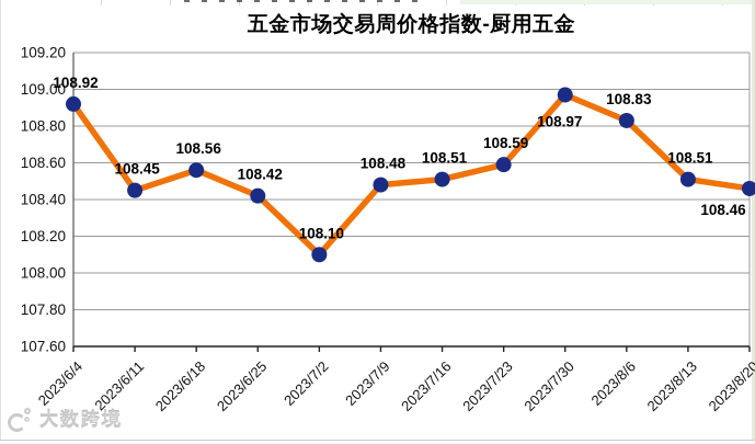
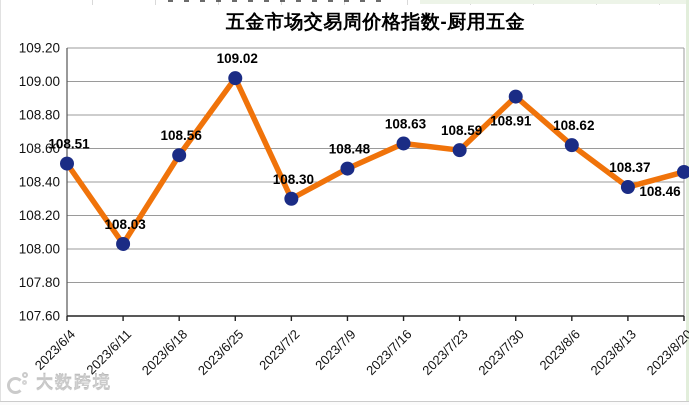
2023/6/4: 108.92 -> 108.51
2023/6/11: 108.45 -> 108.03
2023/6/25: 108.42 -> 109.02
2023/7/2: 108.10 -> 108.30
2023/7/16: 108.51 -> 108.63
2023/7/30: 108.97 -> 108.91
2023/8/6: 108.83 -> 108.62
2023/8/13: 108.51 -> 108.37
